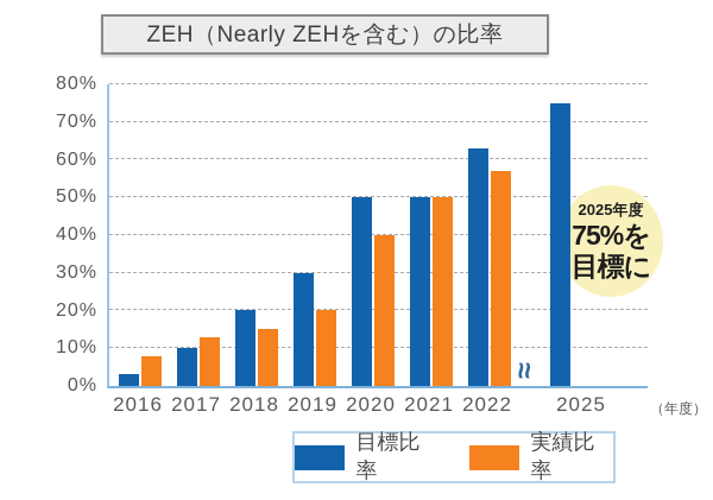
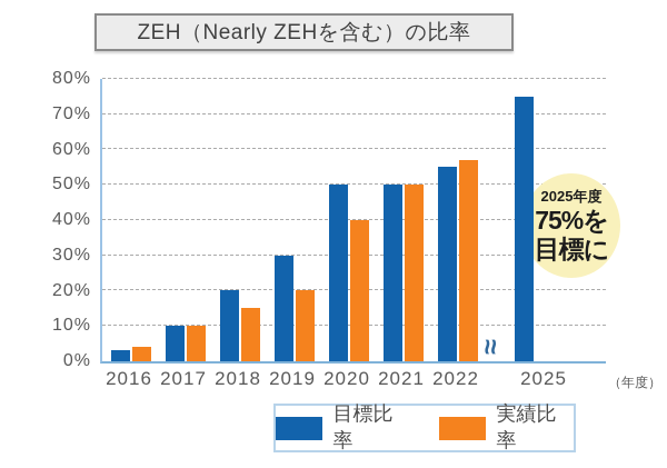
実績比率/2016: 8% -> 4%
実績比率/2017: 13% -> 10%
目標比率/2022: 63% -> 55%
